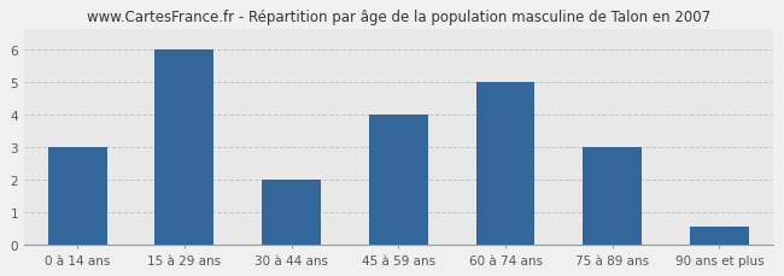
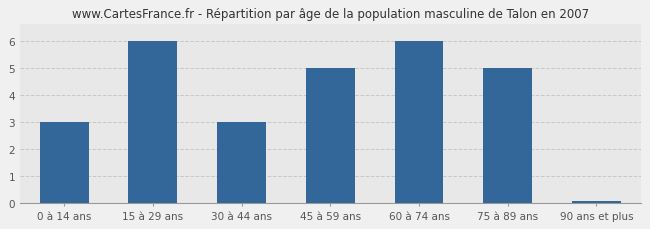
30 à 44 ans: 2.00 -> 3.00
45 à 59 ans: 4.00 -> 5.00
60 à 74 ans: 5.00 -> 6.00
75 à 89 ans: 3.00 -> 5.00
90 ans et plus: 0.55 -> 0.07
